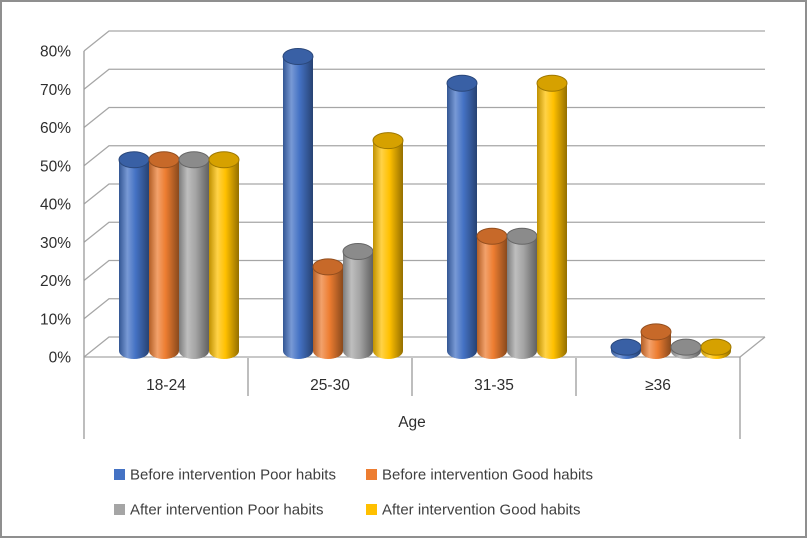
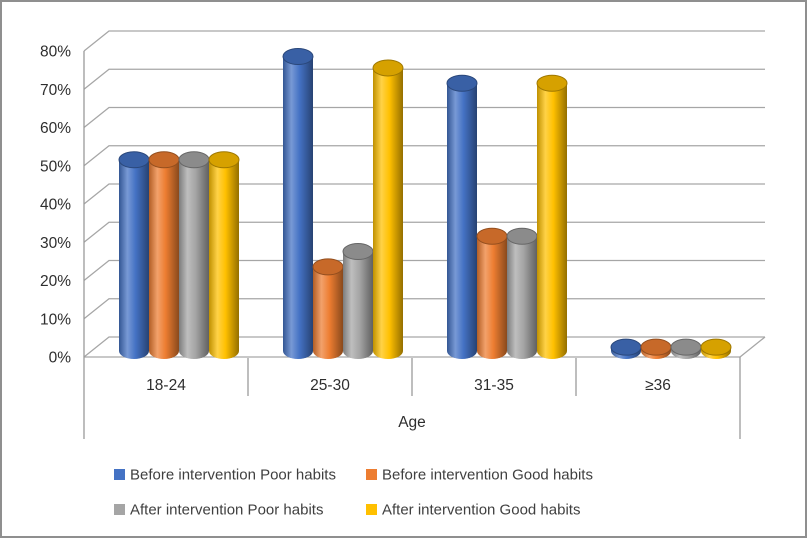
After intervention Good habits/25-30: 55% -> 74%
Before intervention Good habits/≥36: 5% -> 1%
